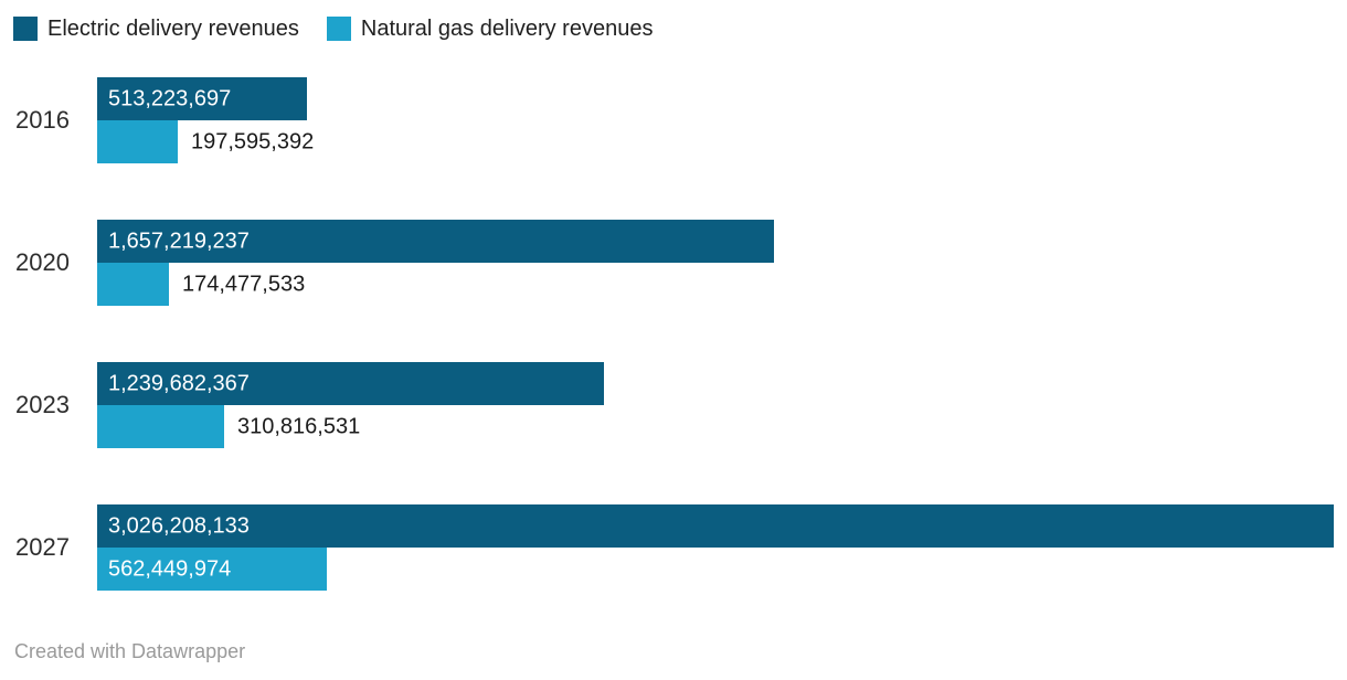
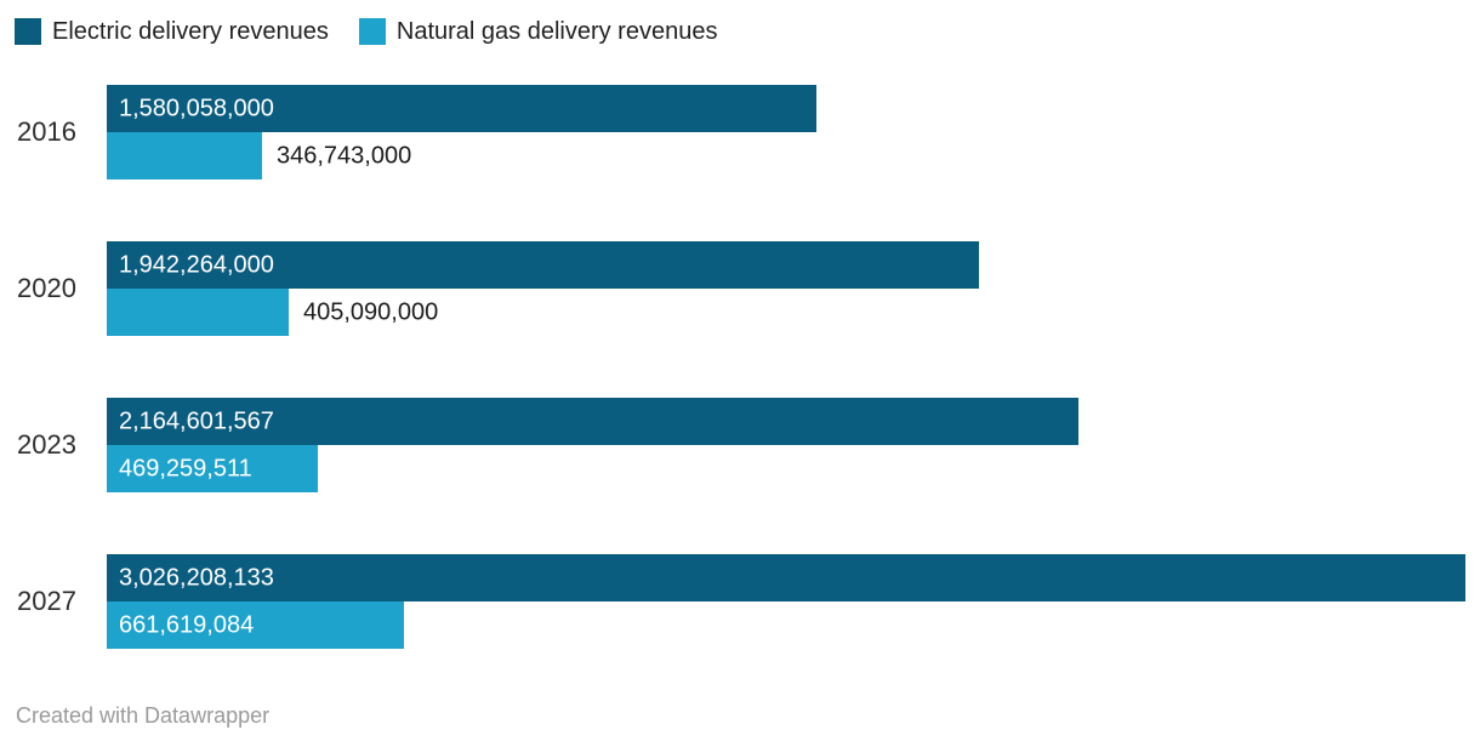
Electric delivery revenues/2016: 513,223,697 -> 1,580,058,000
Natural gas delivery revenues/2016: 197,595,392 -> 346,743,000
Electric delivery revenues/2020: 1,657,219,237 -> 1,942,264,000
Natural gas delivery revenues/2020: 174,477,533 -> 405,090,000
Electric delivery revenues/2023: 1,239,682,367 -> 2,164,601,567
Natural gas delivery revenues/2023: 310,816,531 -> 469,259,511
Natural gas delivery revenues/2027: 562,449,974 -> 661,619,084
